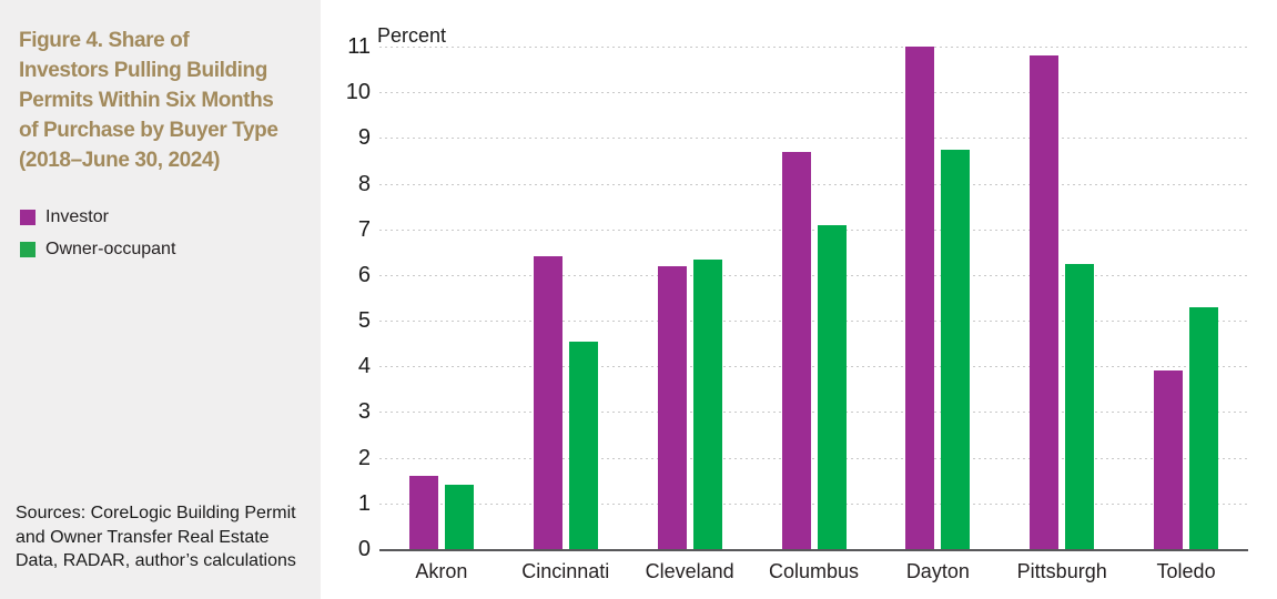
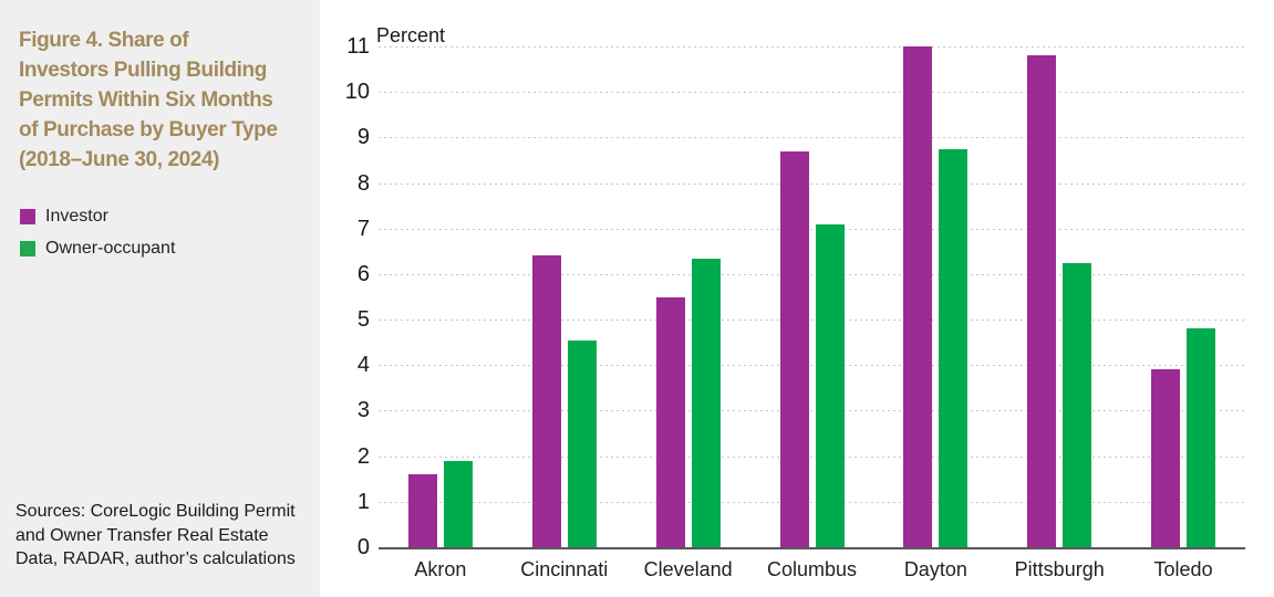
Owner-occupant/Akron: 1.4 -> 1.9
Investor/Cleveland: 6.2 -> 5.5
Owner-occupant/Toledo: 5.3 -> 4.8
